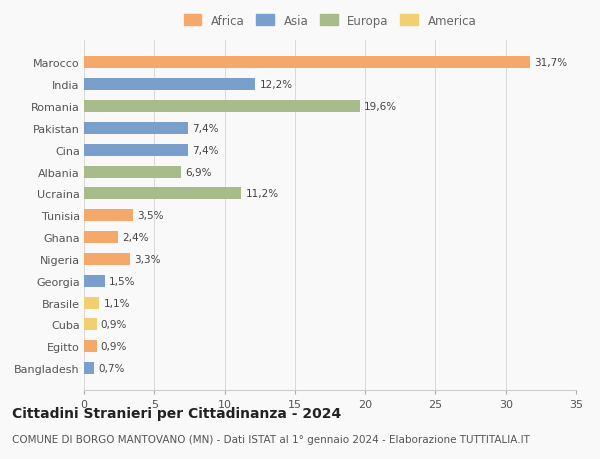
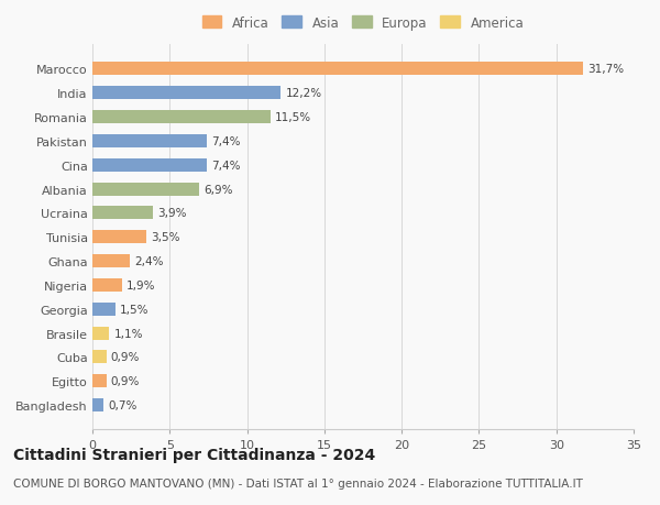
Romania: 19,6% -> 11,5%
Ucraina: 11,2% -> 3,9%
Nigeria: 3,3% -> 1,9%
